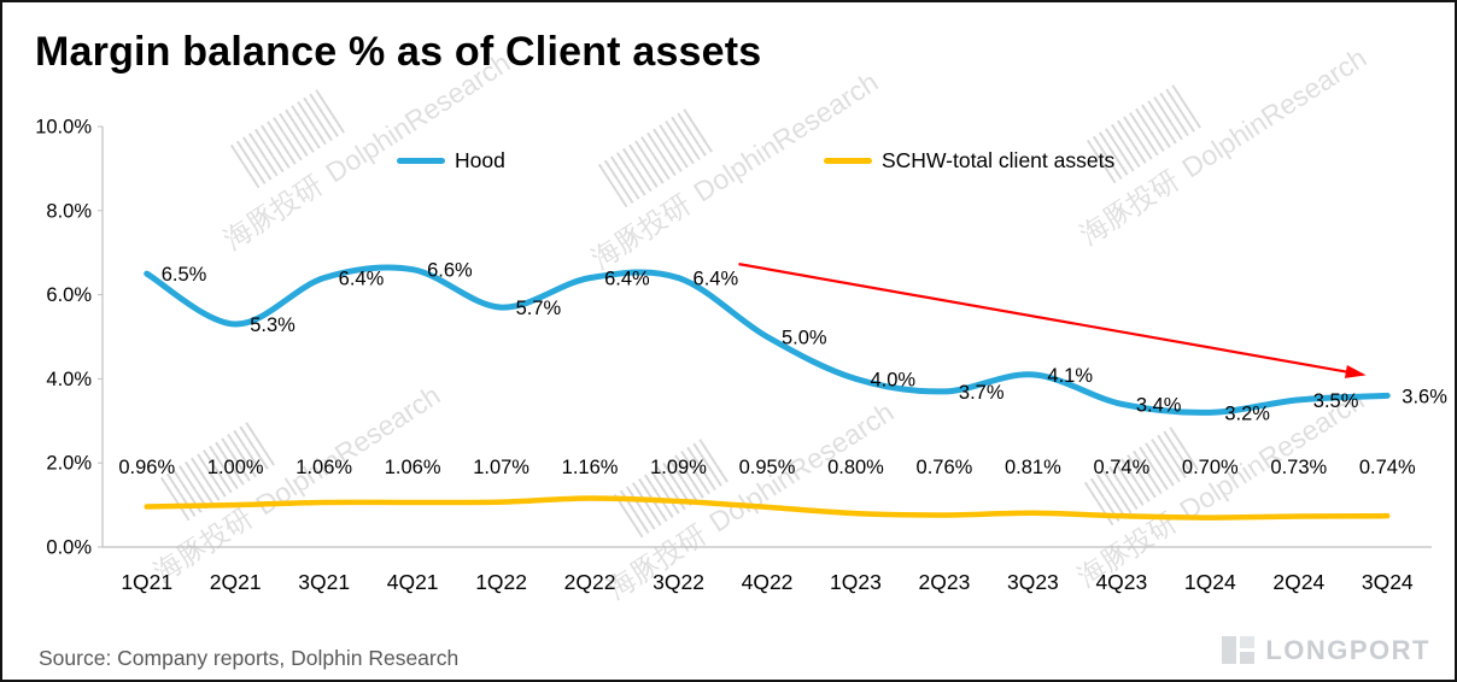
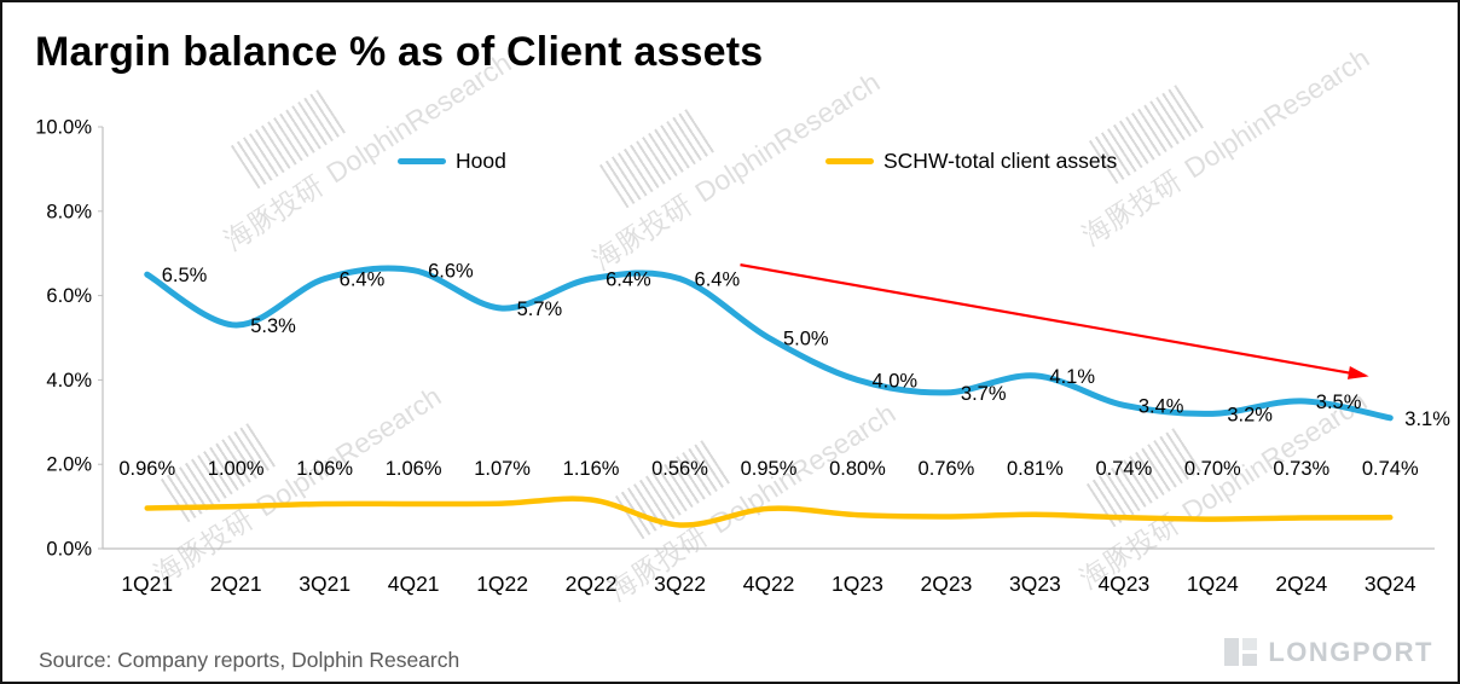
SCHW-total client assets/3Q22: 1.09% -> 0.56%
Hood/3Q24: 3.6% -> 3.1%
